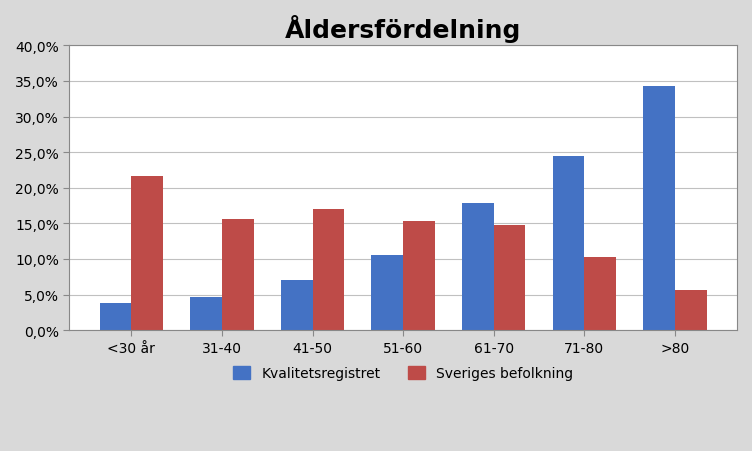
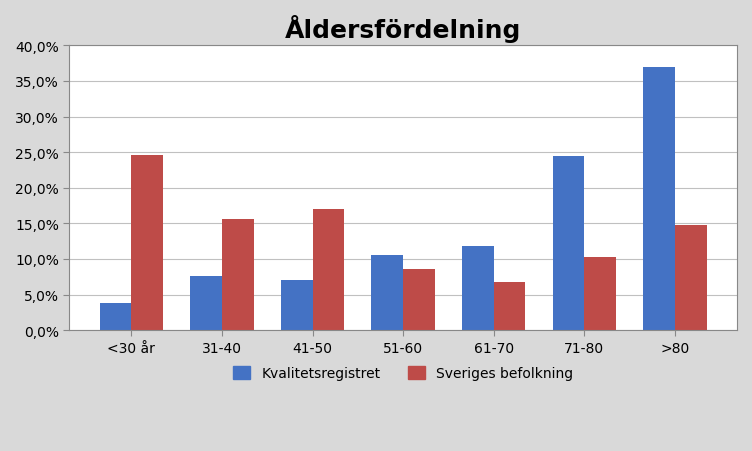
Sveriges befolkning/<30 år: 21,6% -> 24,6%
Kvalitetsregistret/31-40: 4,7% -> 7,6%
Sveriges befolkning/51-60: 15,4% -> 8,6%
Kvalitetsregistret/61-70: 17,8% -> 11,8%
Sveriges befolkning/61-70: 14,8% -> 6,8%
Kvalitetsregistret/>80: 34,3% -> 37,0%
Sveriges befolkning/>80: 5,7% -> 14,8%
